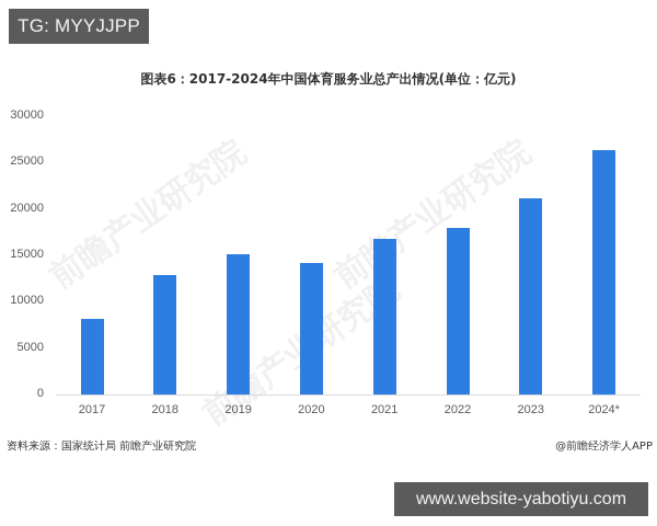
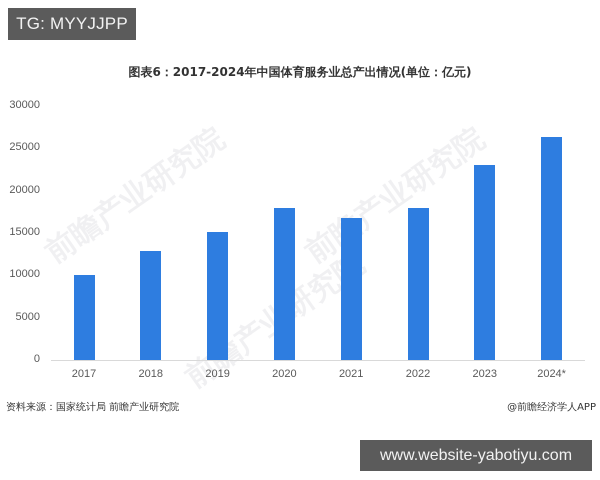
2017: 8000 -> 10000
2020: 14000 -> 18000
2023: 21000 -> 23000
